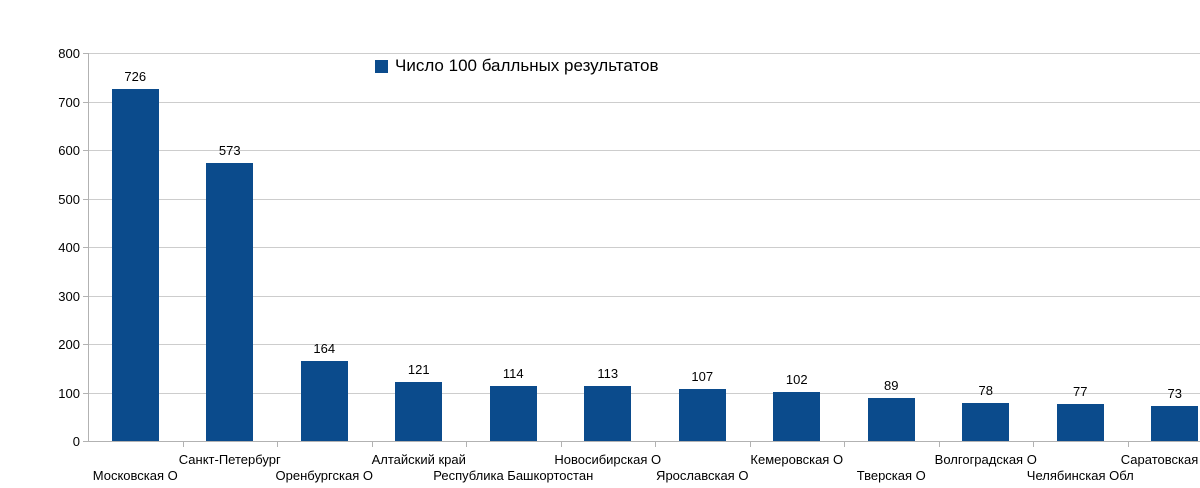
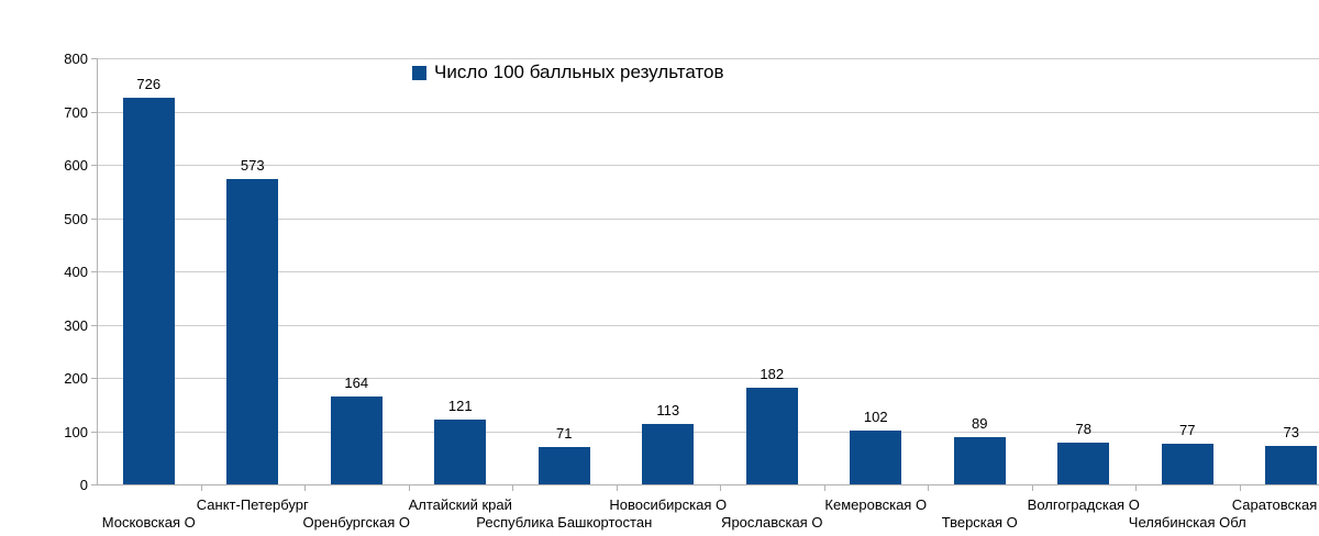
Республика Башкортостан: 114 -> 71
Ярославская О: 107 -> 182
